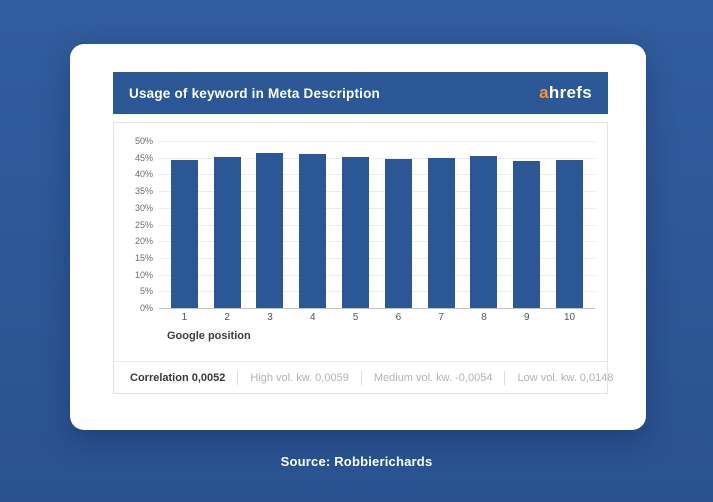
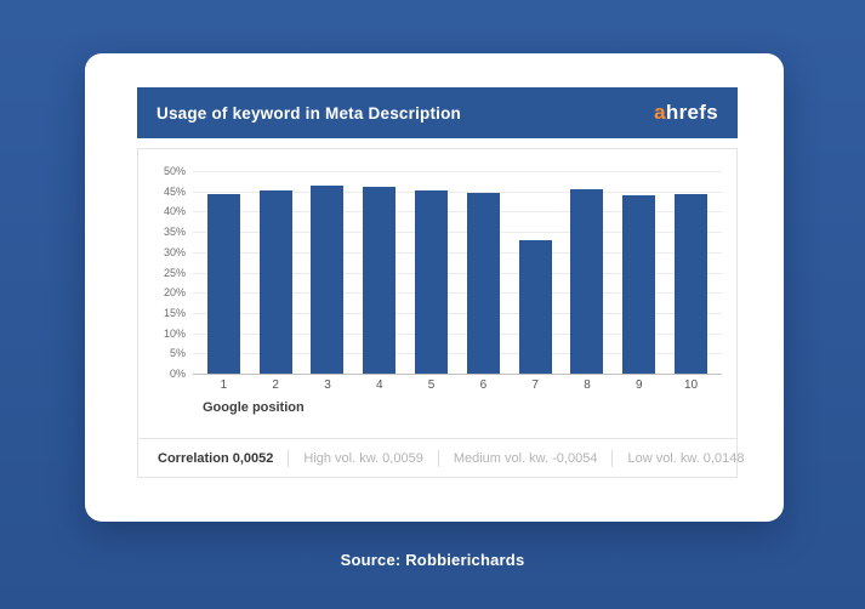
7: 45% -> 33%
